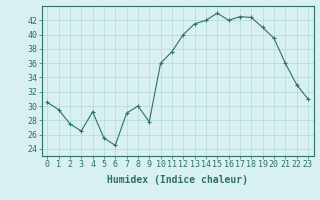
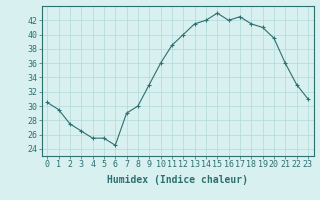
4: 29.2 -> 25.5
9: 27.8 -> 33.0
11: 37.6 -> 38.5
18: 42.4 -> 41.5
